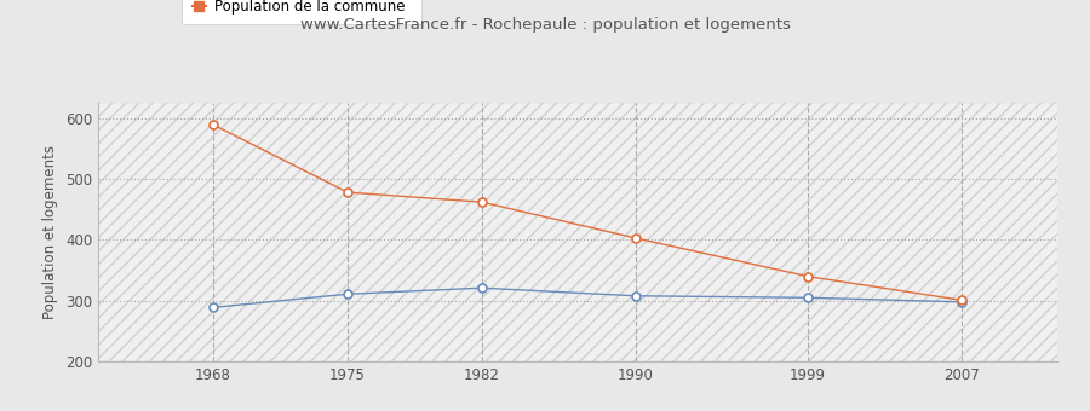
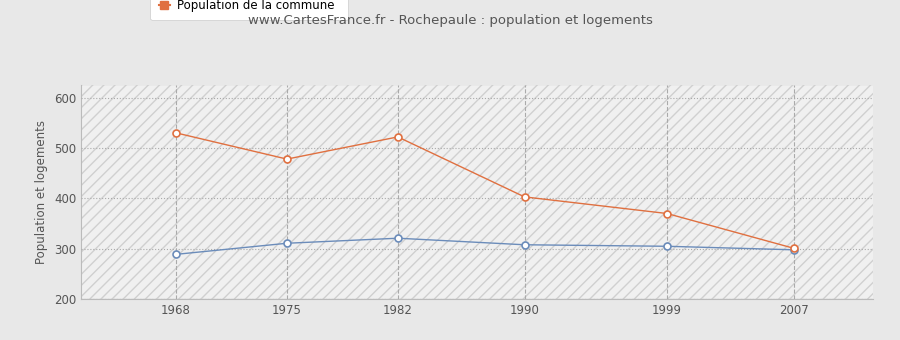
Population de la commune/1968: 589 -> 530
Population de la commune/1982: 462 -> 522
Population de la commune/1999: 340 -> 370
